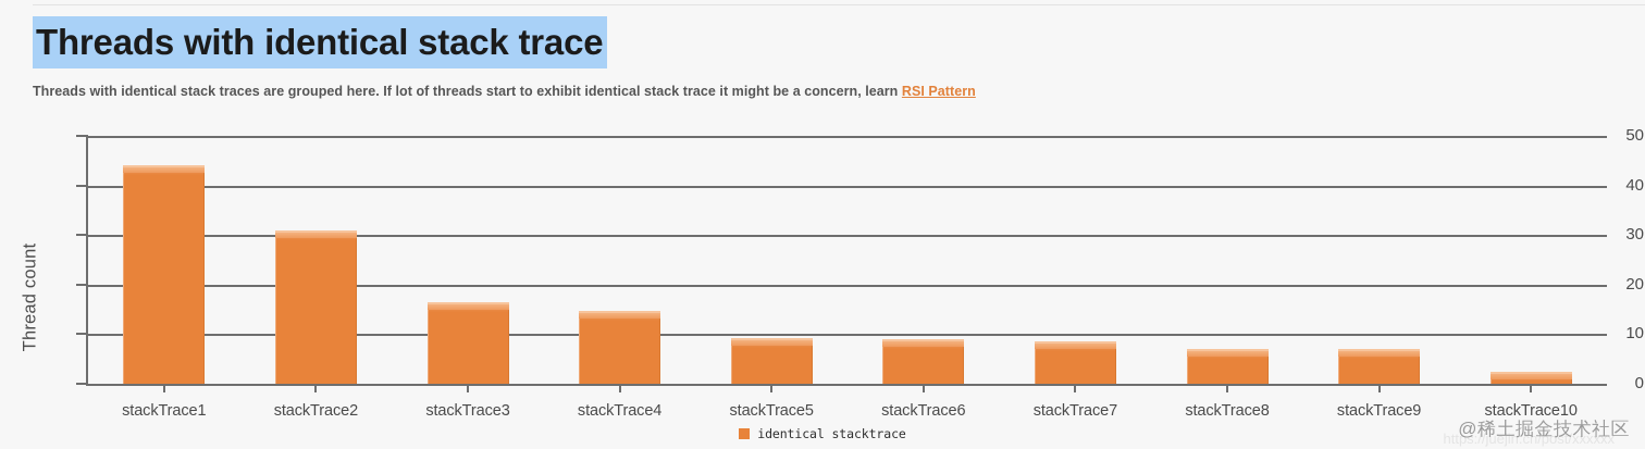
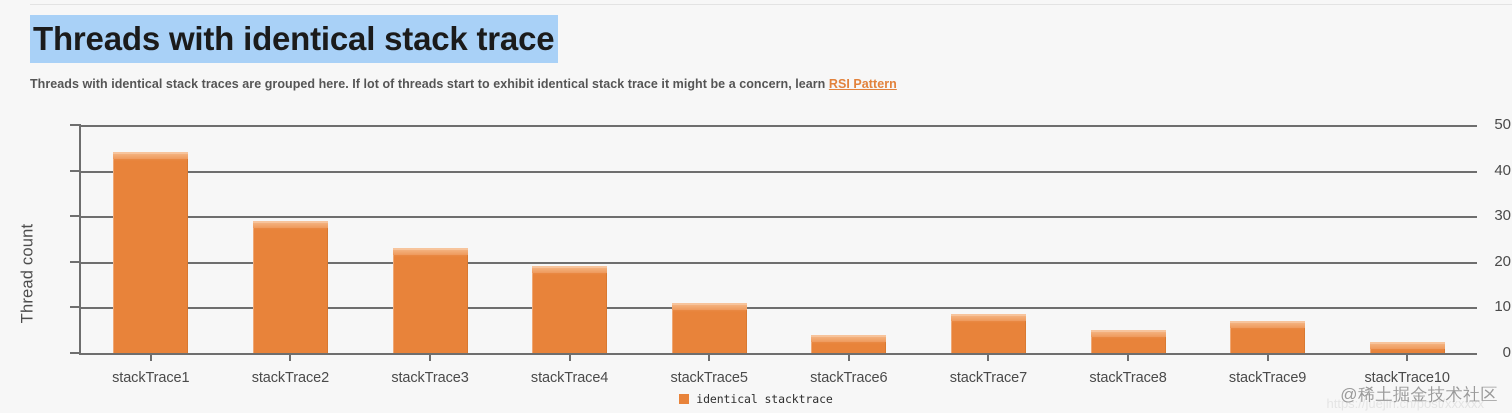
stackTrace2: 31 -> 29
stackTrace3: 16 -> 23
stackTrace4: 15 -> 19
stackTrace5: 9 -> 11
stackTrace6: 9 -> 4
stackTrace8: 7 -> 5
